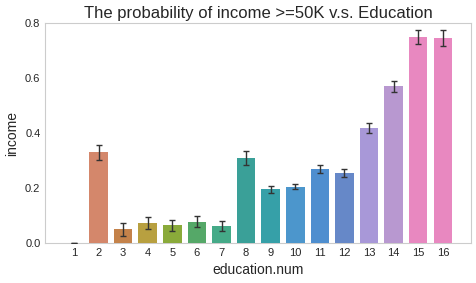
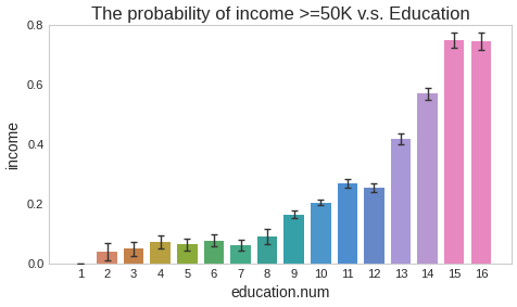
2: 0.330 -> 0.040
8: 0.310 -> 0.090
9: 0.195 -> 0.165
